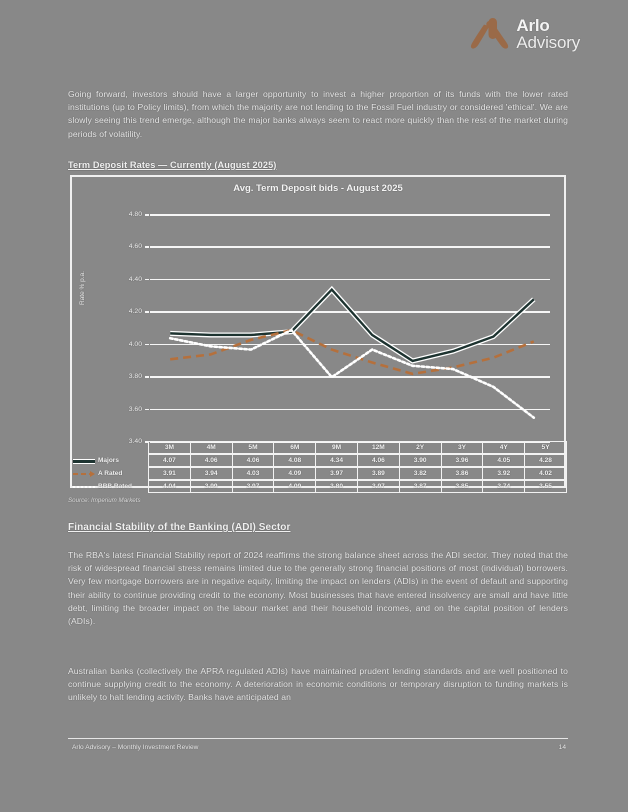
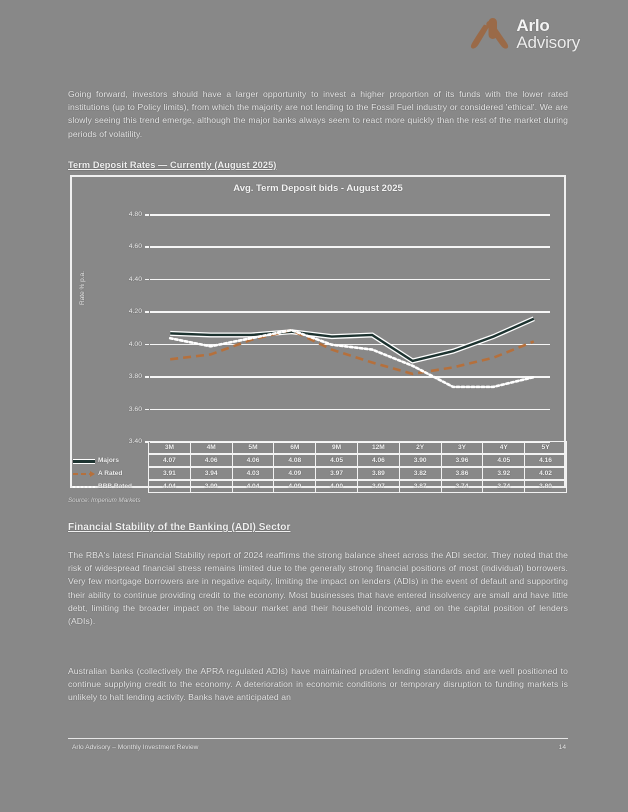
BBB Rated/5M: 3.97 -> 4.04
Majors/9M: 4.34 -> 4.05
BBB Rated/9M: 3.80 -> 4.00
BBB Rated/3Y: 3.85 -> 3.74
Majors/5Y: 4.28 -> 4.16
BBB Rated/5Y: 3.55 -> 3.80
